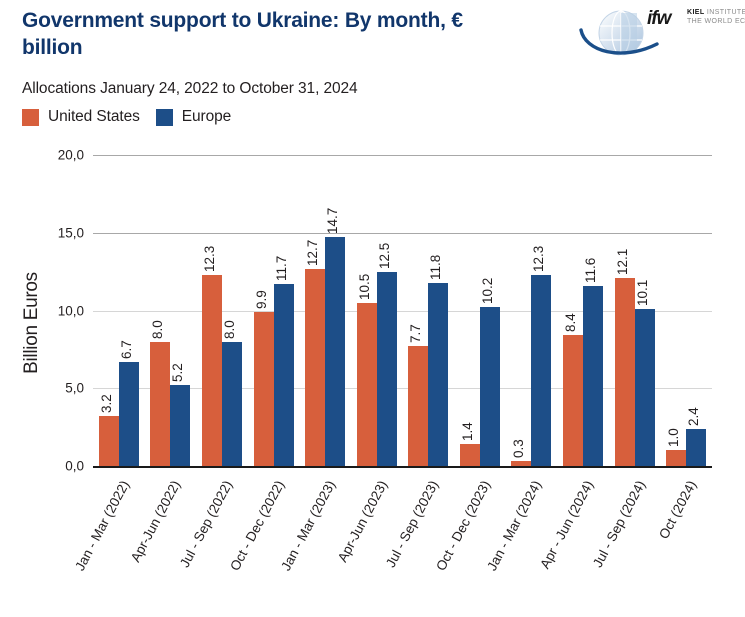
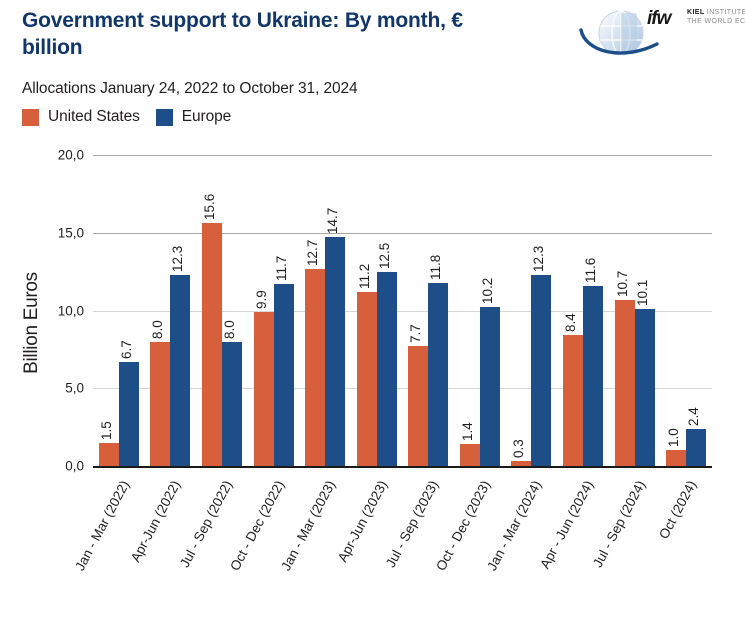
United States/Jan - Mar (2022): 3.2 -> 1.5
Europe/Apr-Jun (2022): 5.2 -> 12.3
United States/Jul - Sep (2022): 12.3 -> 15.6
United States/Apr-Jun (2023): 10.5 -> 11.2
United States/Jul - Sep (2024): 12.1 -> 10.7
